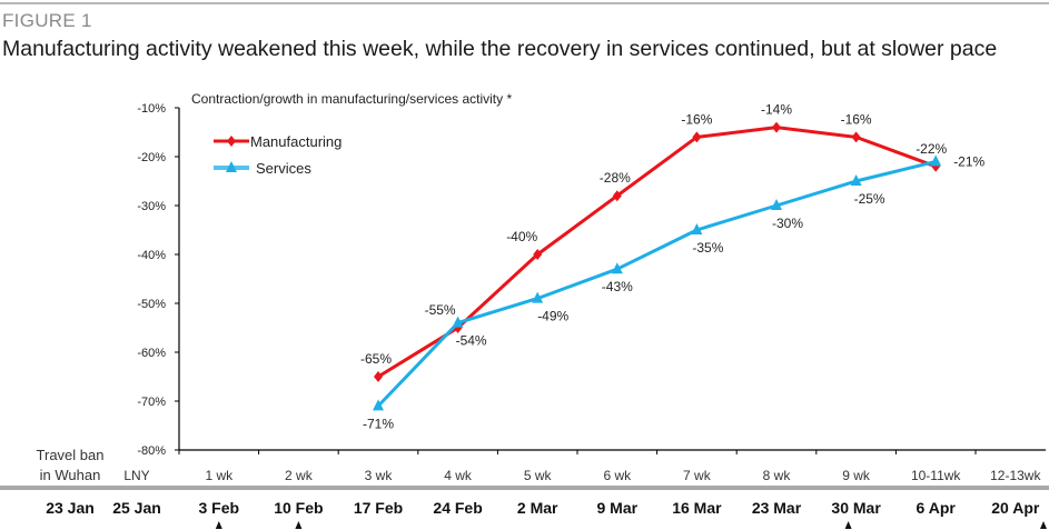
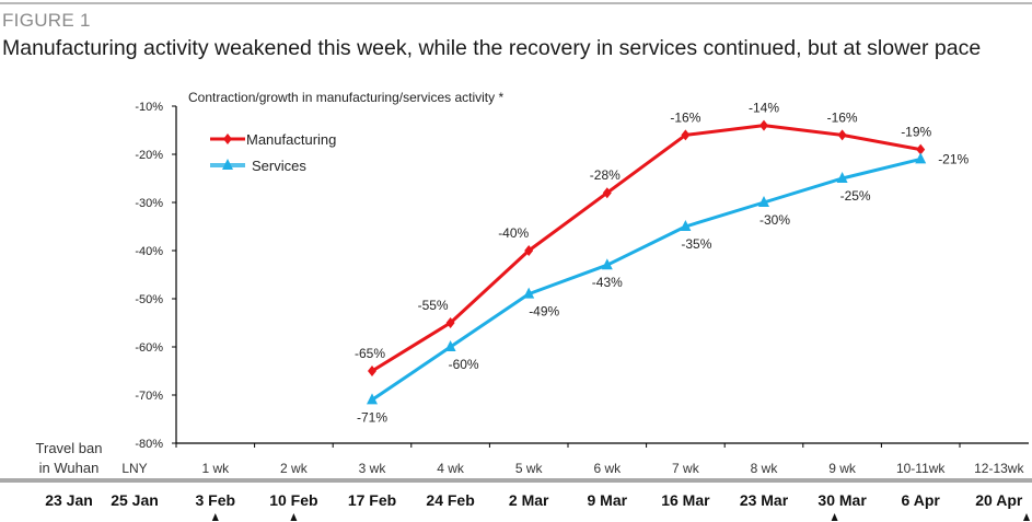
Services/4 wk: -54% -> -60%
Manufacturing/10-11wk: -22% -> -19%
